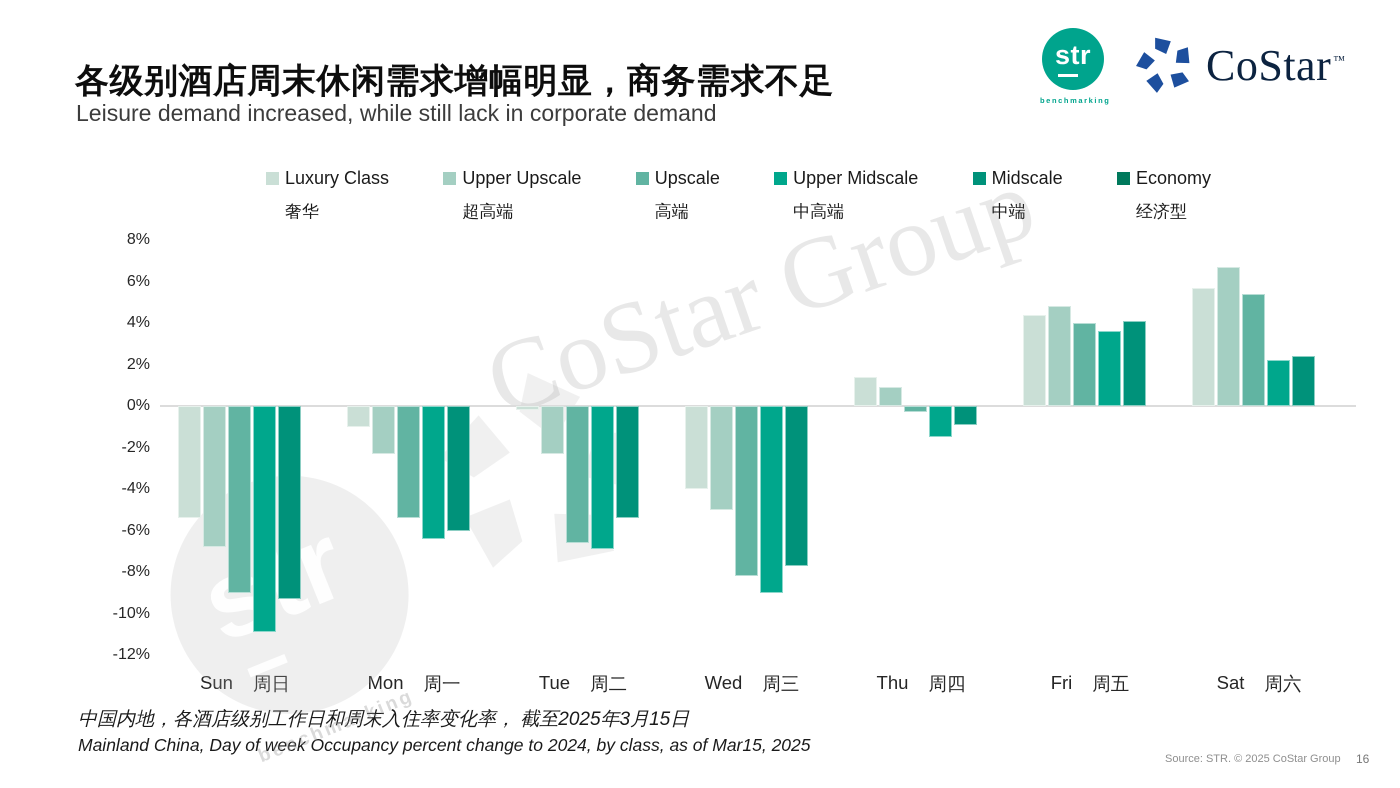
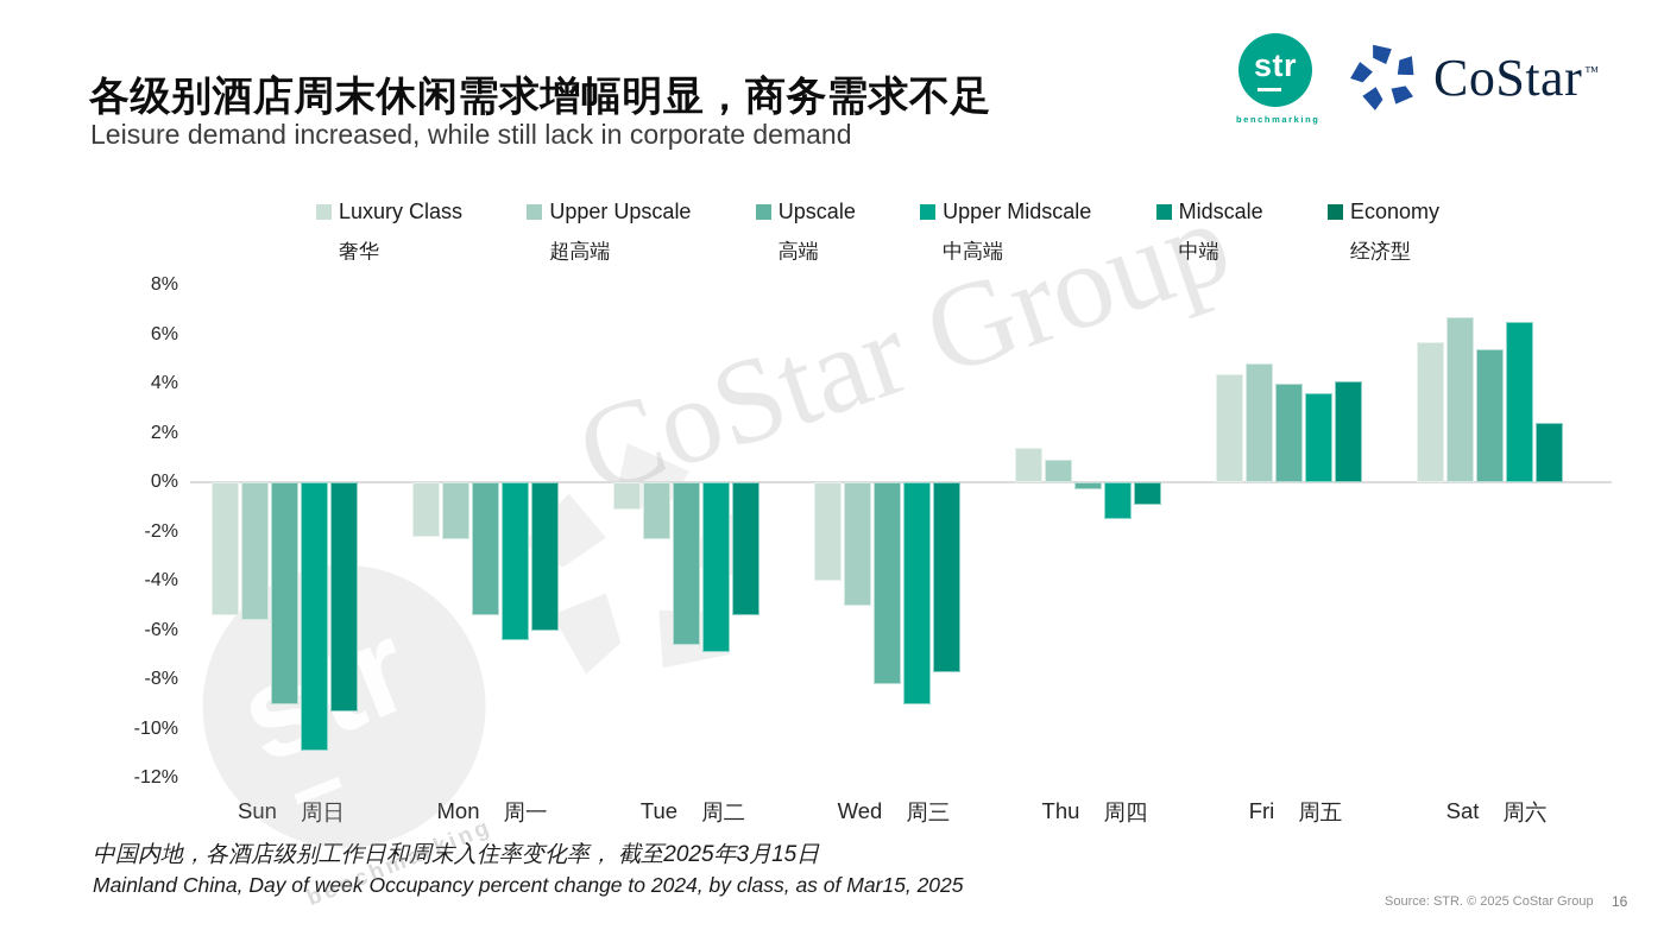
Upper Upscale/Sun: -6.8% -> -5.6%
Luxury Class/Mon: -1.0% -> -2.2%
Luxury Class/Tue: -0.2% -> -1.1%
Upper Midscale/Sat: 2.2% -> 6.5%
